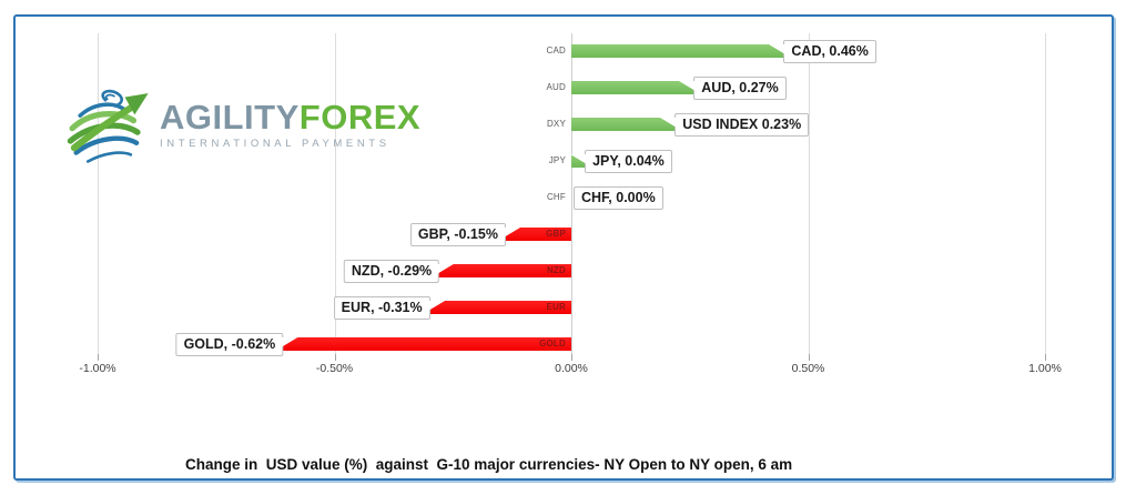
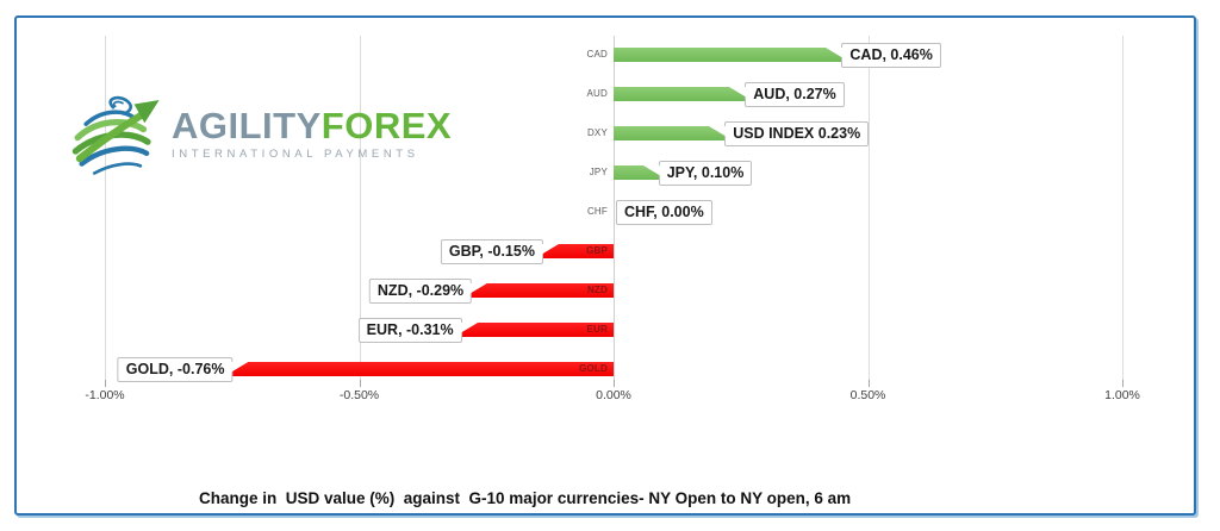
JPY: 0.04% -> 0.10%
GOLD: -0.62% -> -0.76%
